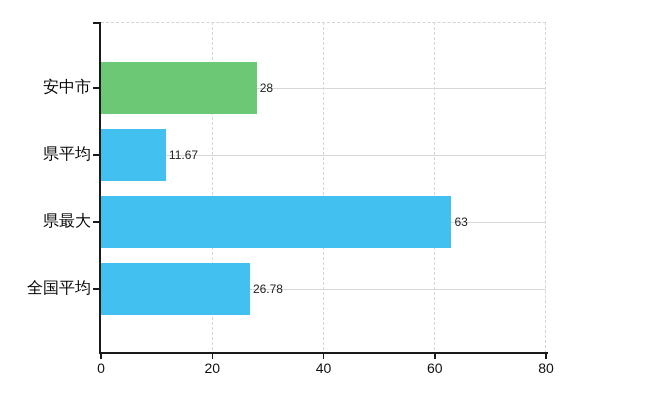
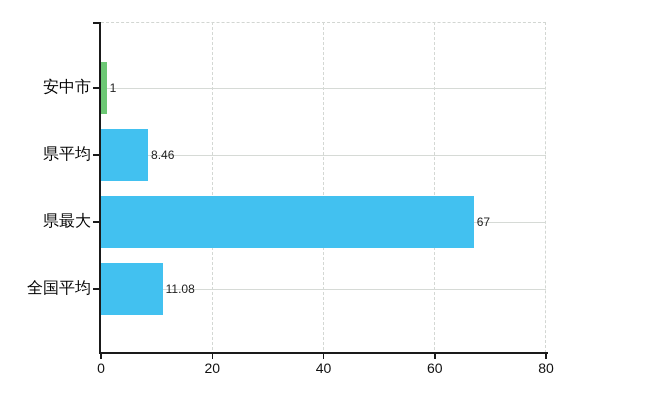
安中市: 28 -> 1
県平均: 11.67 -> 8.46
県最大: 63 -> 67
全国平均: 26.78 -> 11.08
